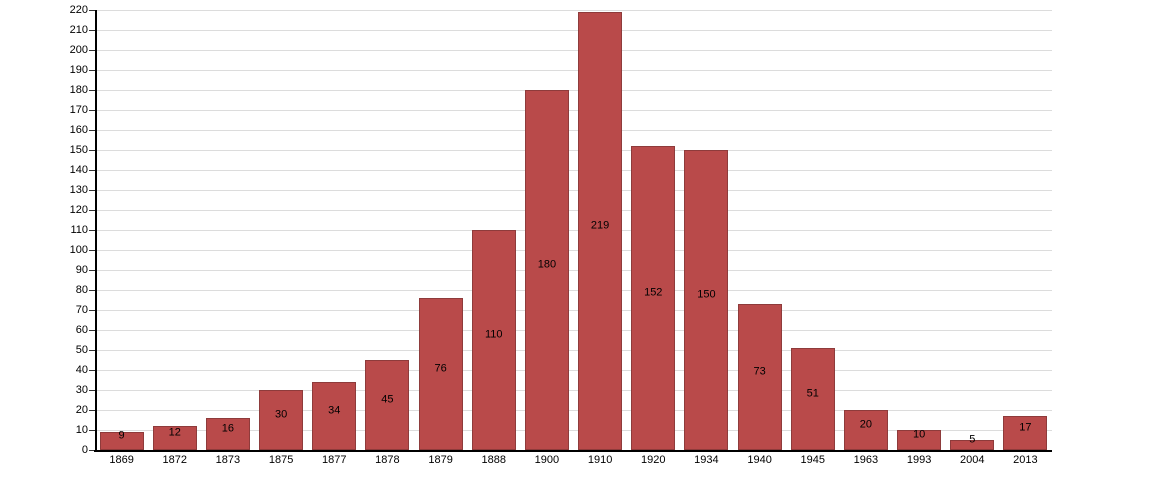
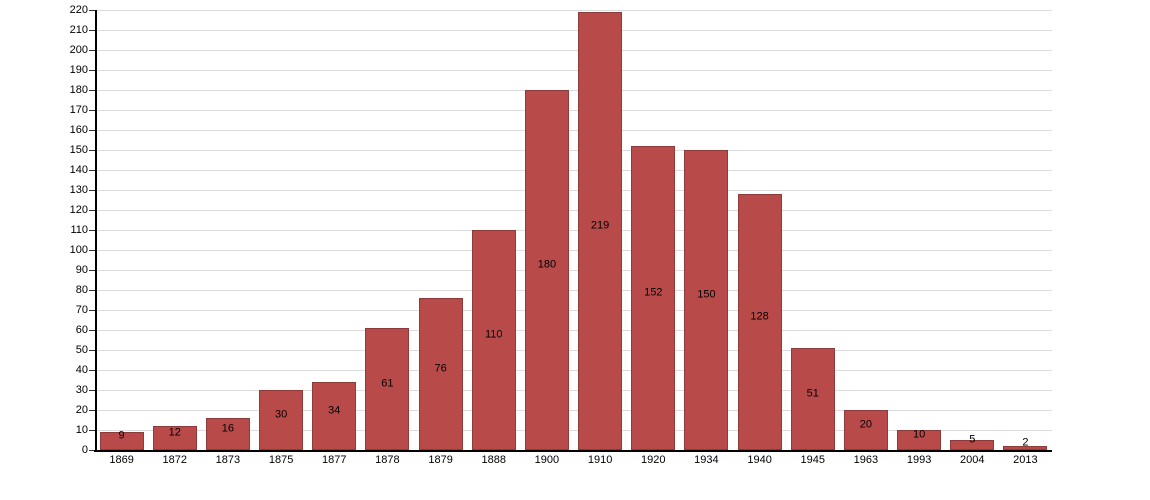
1878: 45 -> 61
1940: 73 -> 128
2013: 17 -> 2
